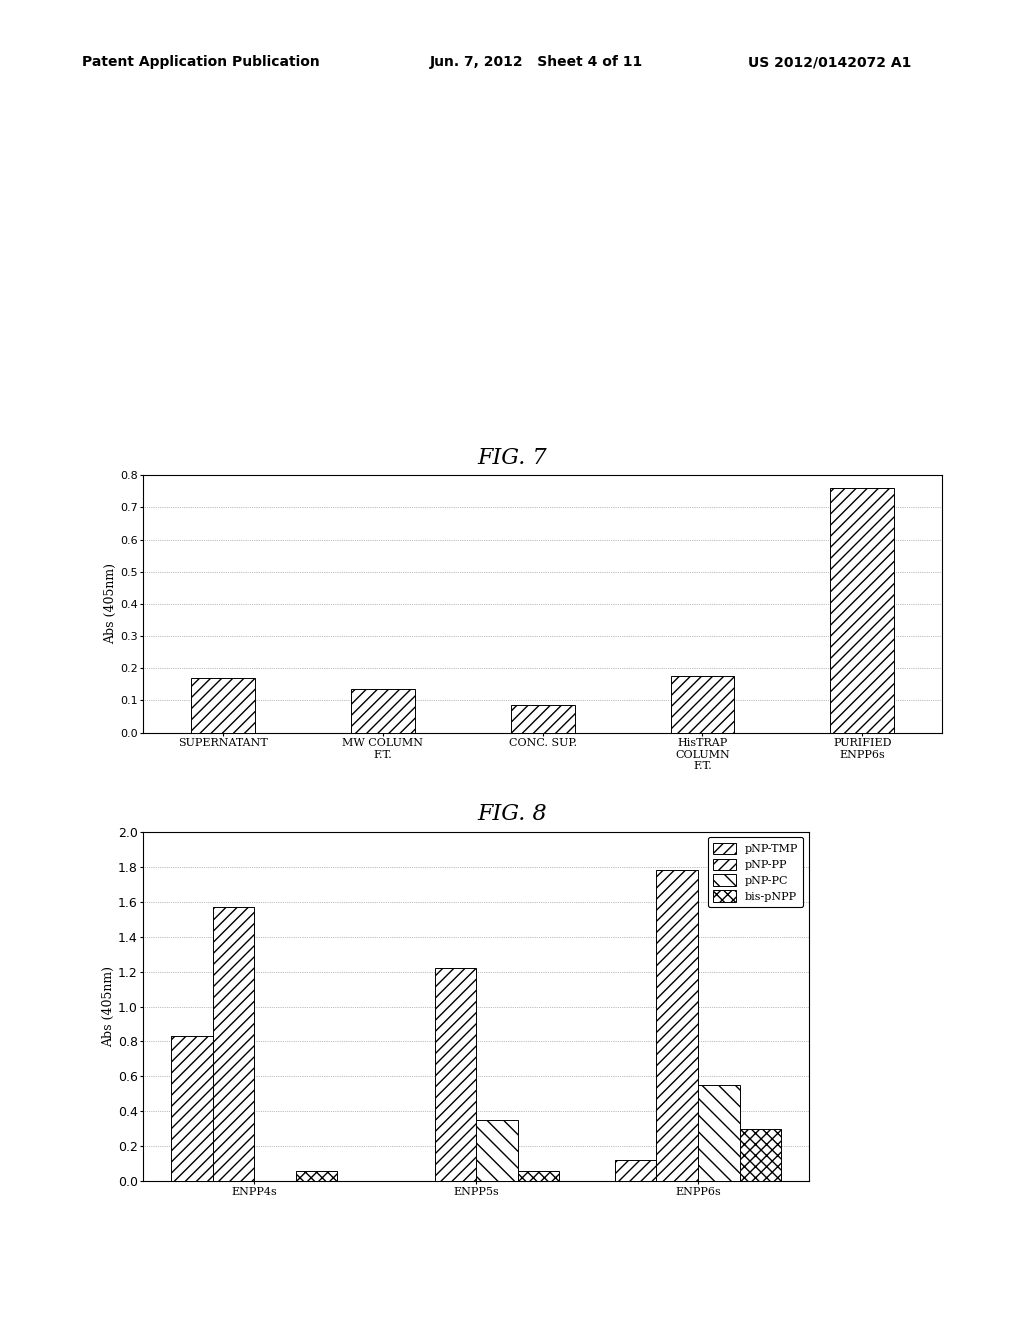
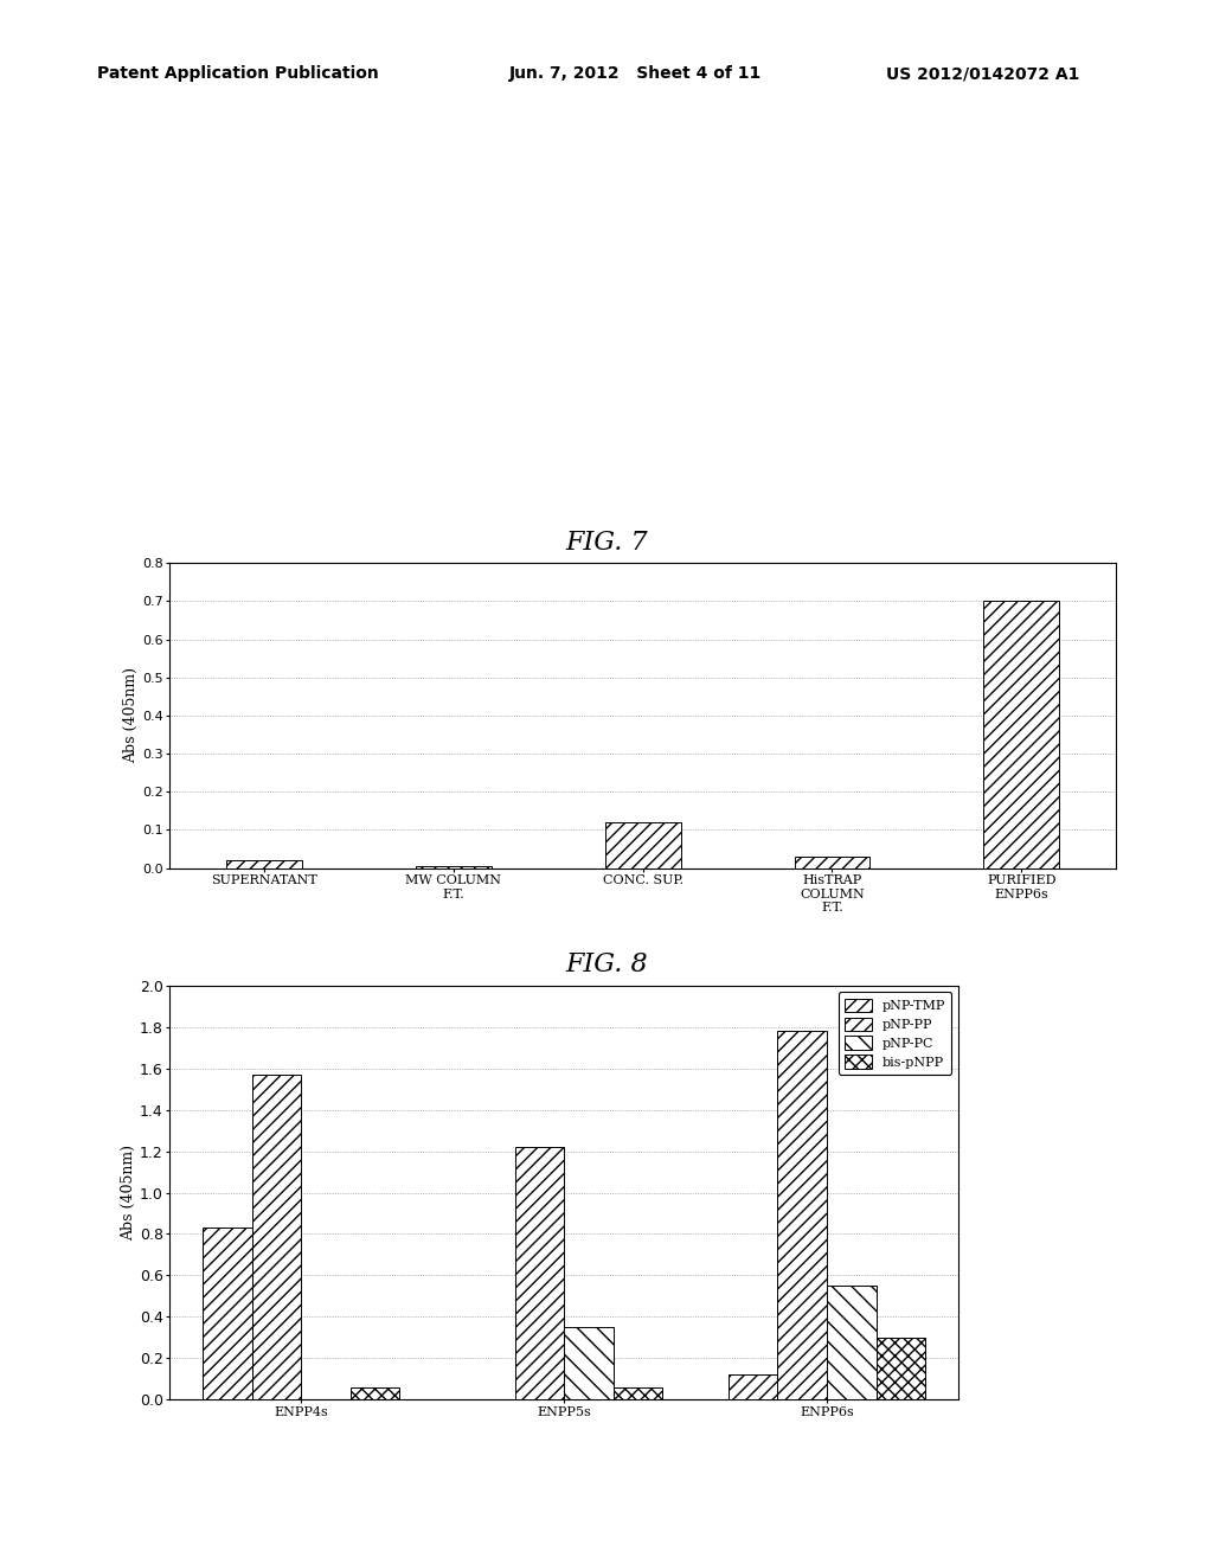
SUPERNATANT: 0.170 -> 0.020
MW COLUMN F.T.: 0.135 -> 0.005
CONC. SUP.: 0.085 -> 0.120
HisTRAP COLUMN F.T.: 0.175 -> 0.030
PURIFIED ENPP6s: 0.760 -> 0.700
